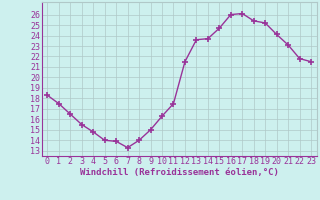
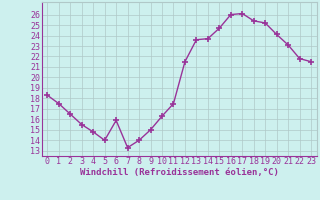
6: 13.9 -> 15.9
